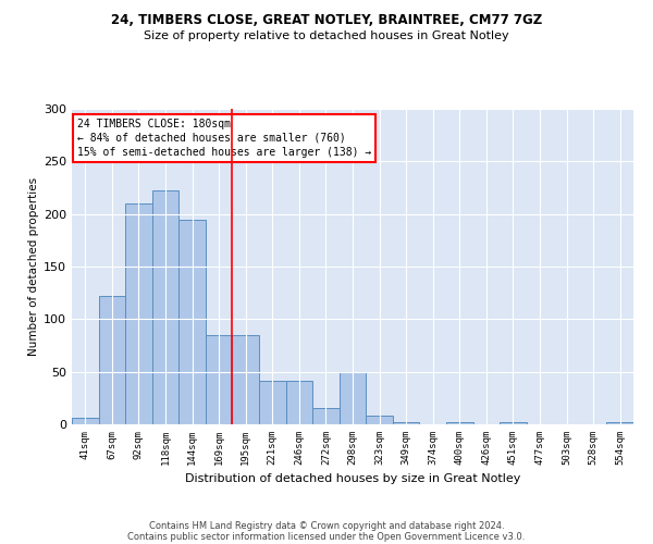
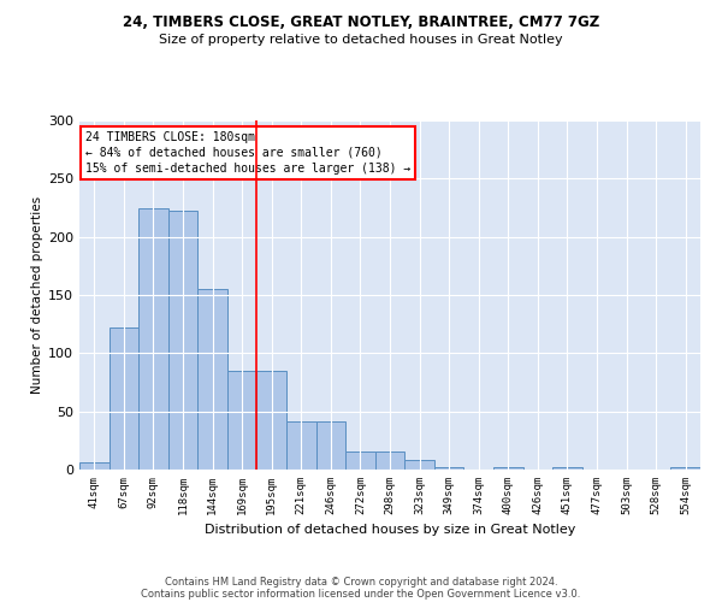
92sqm: 210 -> 225
144sqm: 194 -> 155
298sqm: 50 -> 16
